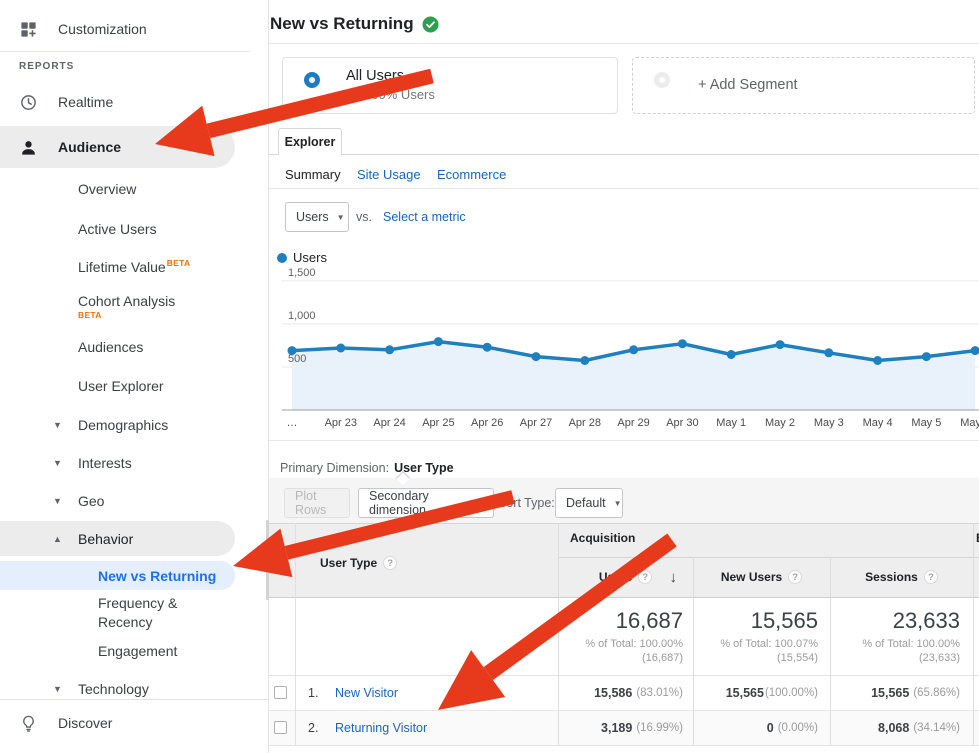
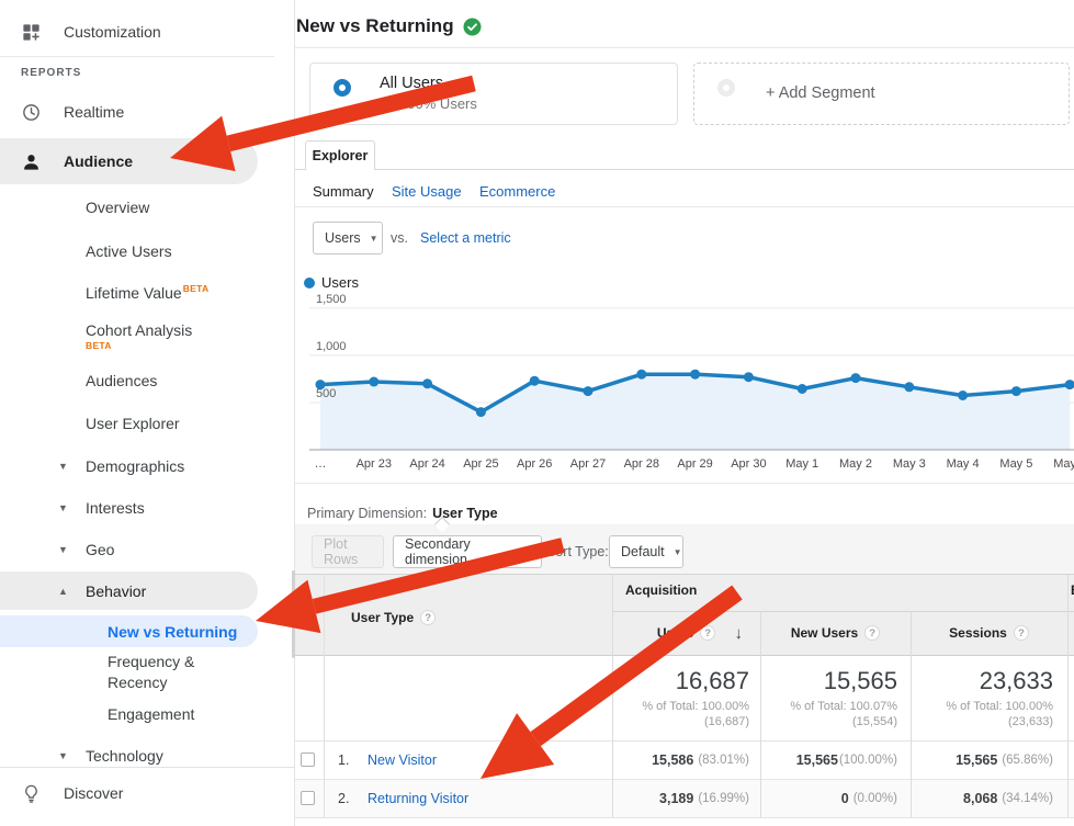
Apr 25: 800 -> 400
Apr 28: 600 -> 800
Apr 29: 700 -> 800
